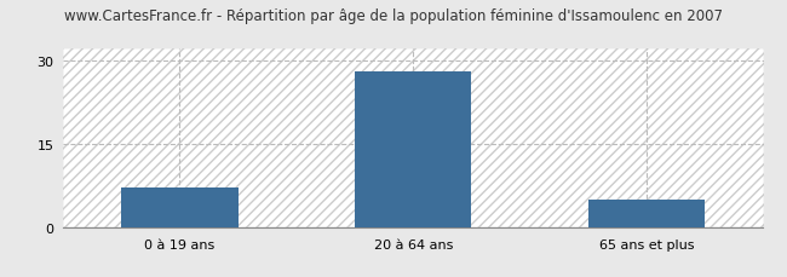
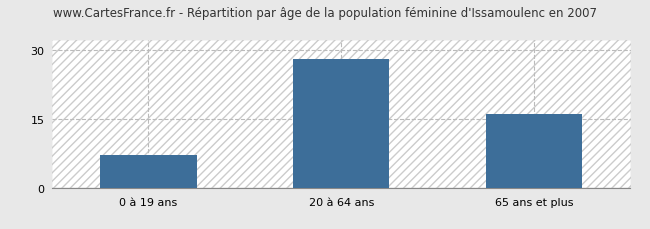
65 ans et plus: 5 -> 16
